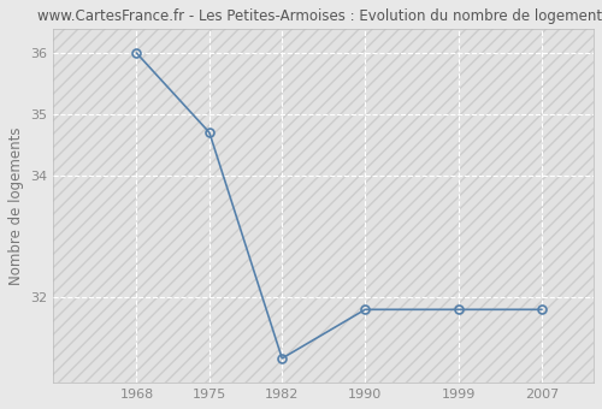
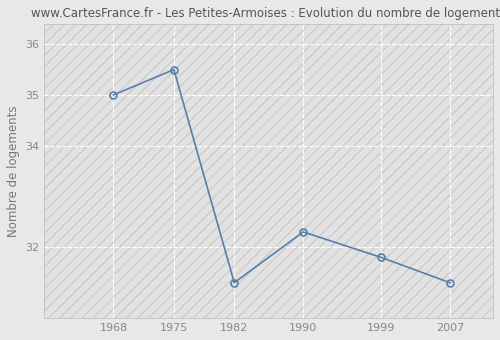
1968: 36.0 -> 35.0
1975: 34.7 -> 35.5
1982: 31.0 -> 31.3
1990: 31.8 -> 32.3
2007: 31.8 -> 31.3
